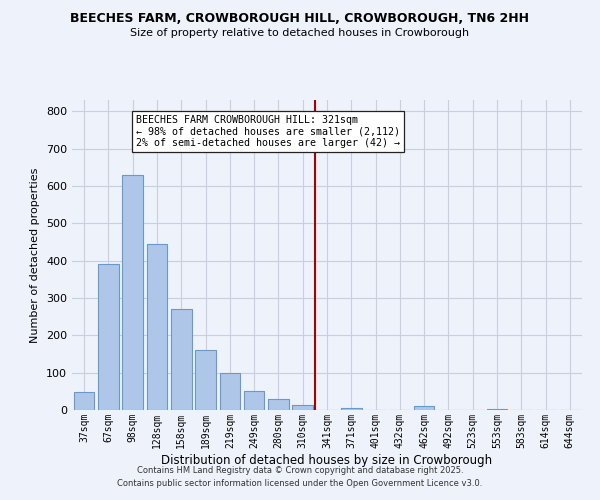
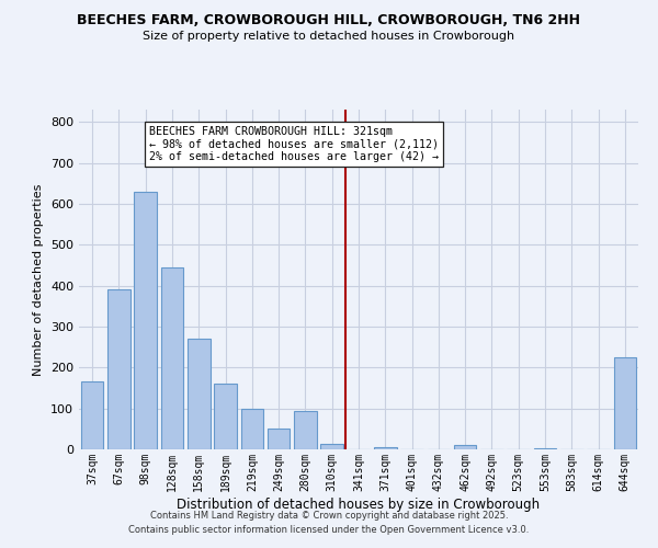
37sqm: 48 -> 165
280sqm: 30 -> 95
644sqm: 1 -> 225
